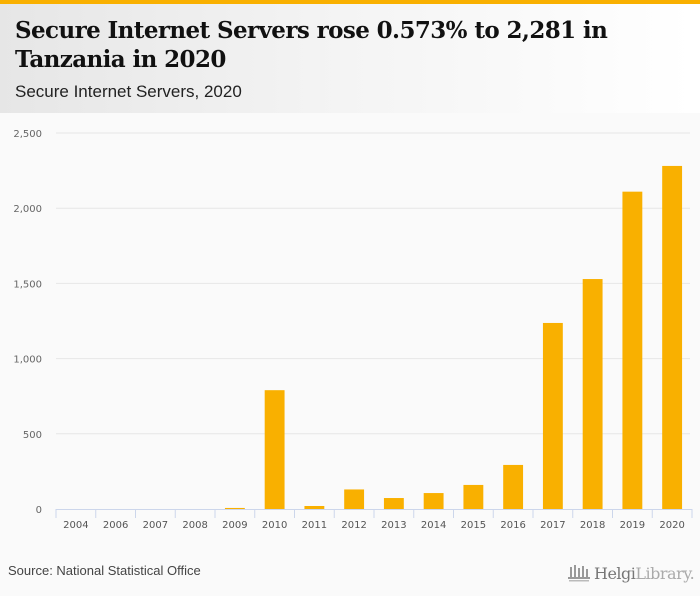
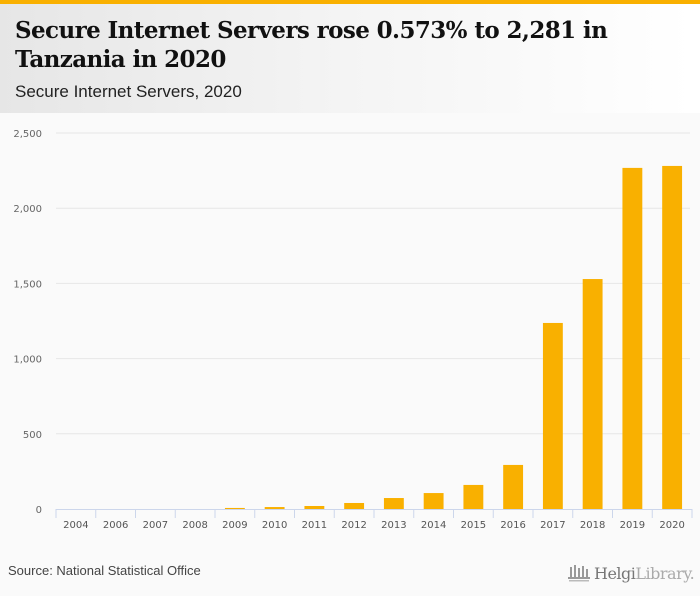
2010: 790 -> 10
2012: 130 -> 40
2019: 2110 -> 2270
